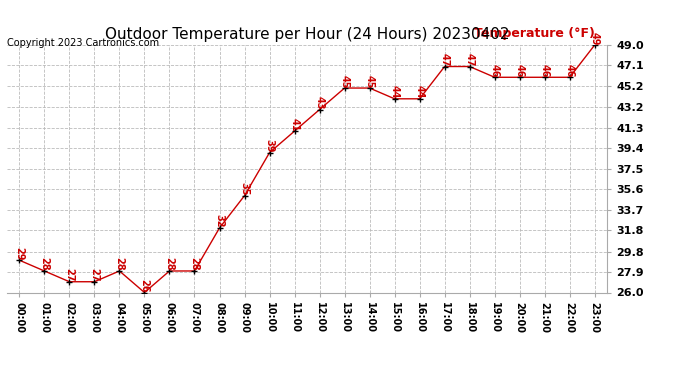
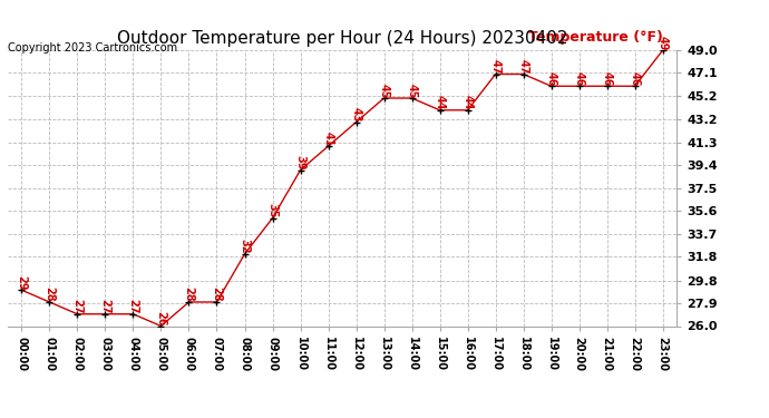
04:00: 28 -> 27
